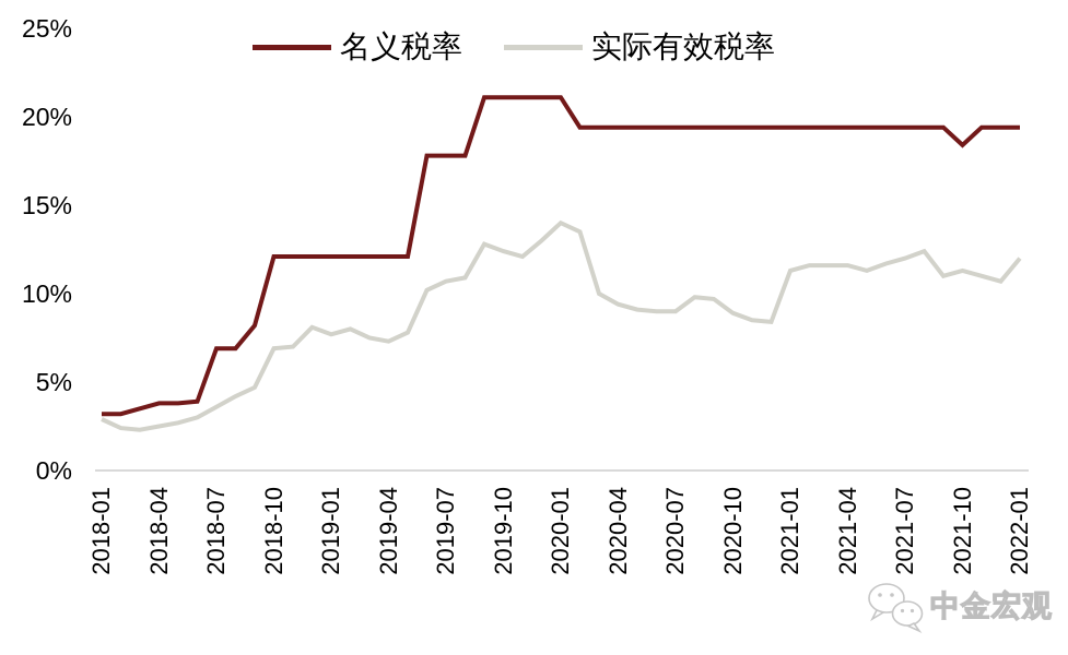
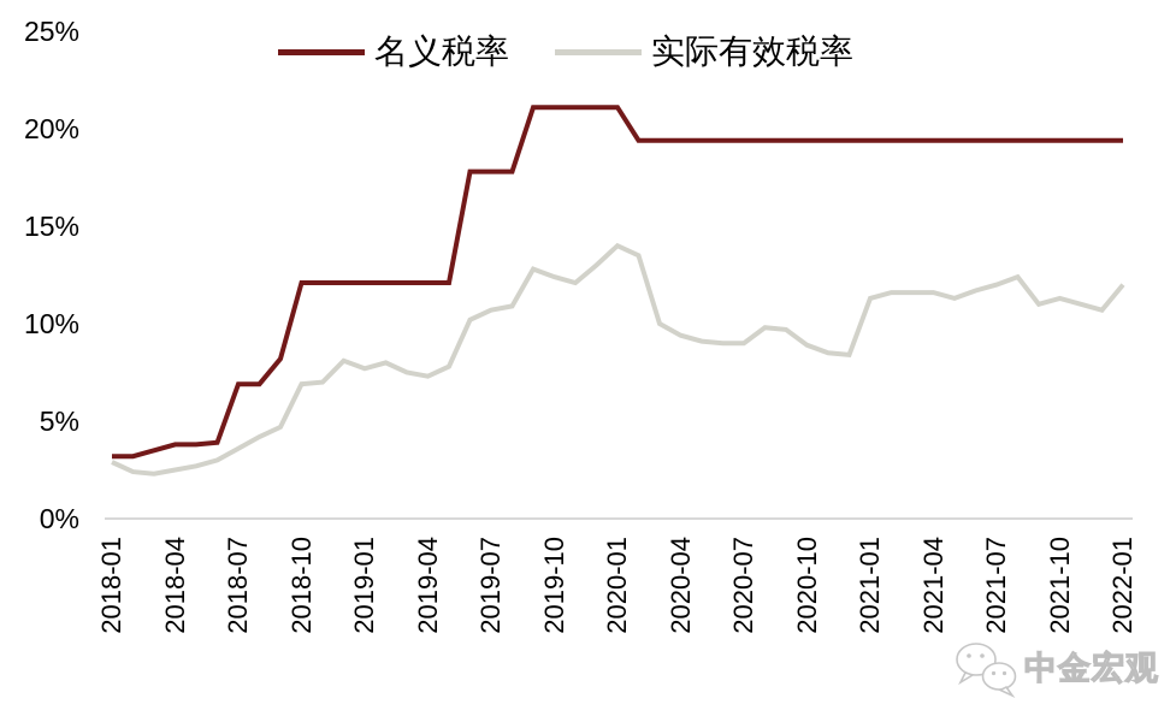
名义税率/2021-10: 18.4% -> 19.4%
